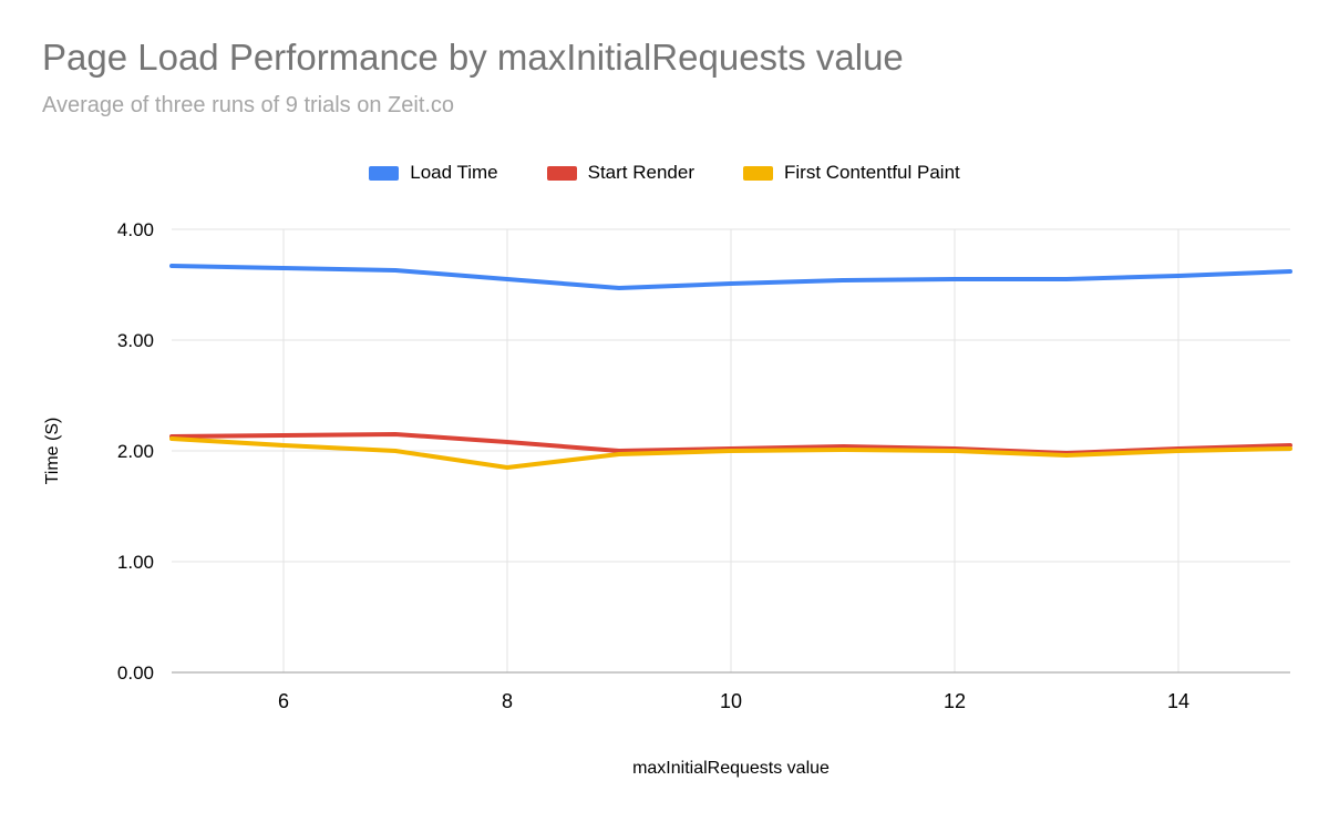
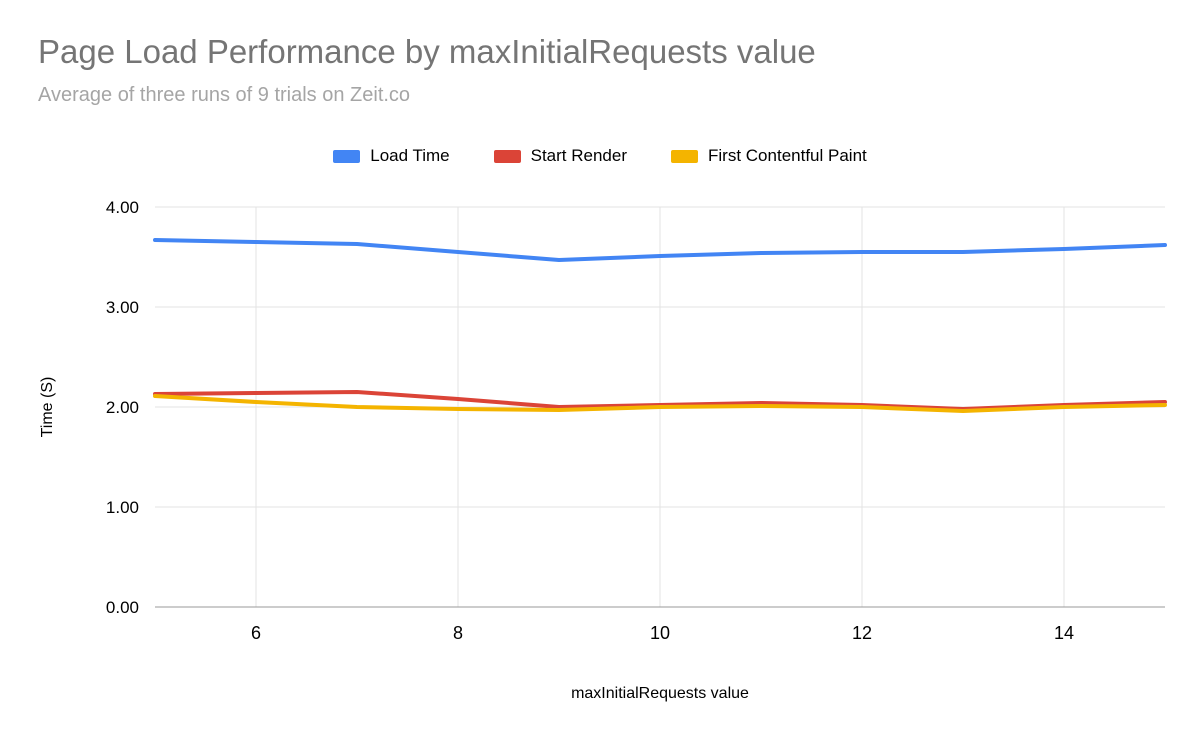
First Contentful Paint/8: 1.85 -> 1.98
